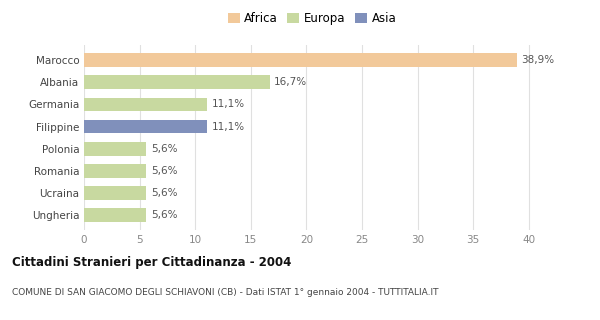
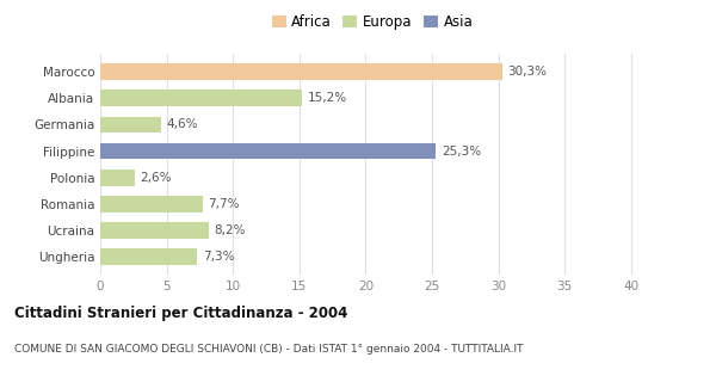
Marocco: 38,9% -> 30,3%
Albania: 16,7% -> 15,2%
Germania: 11,1% -> 4,6%
Filippine: 11,1% -> 25,3%
Polonia: 5,6% -> 2,6%
Romania: 5,6% -> 7,7%
Ucraina: 5,6% -> 8,2%
Ungheria: 5,6% -> 7,3%
